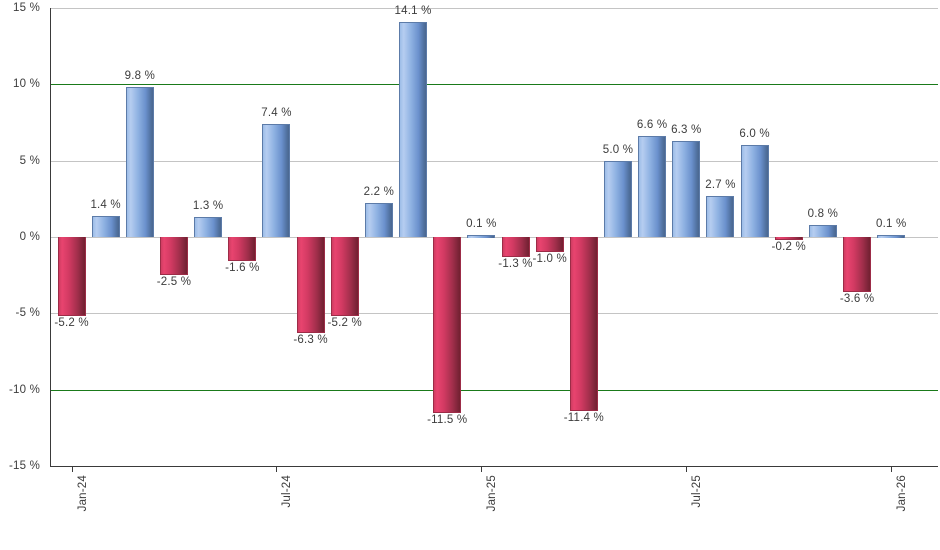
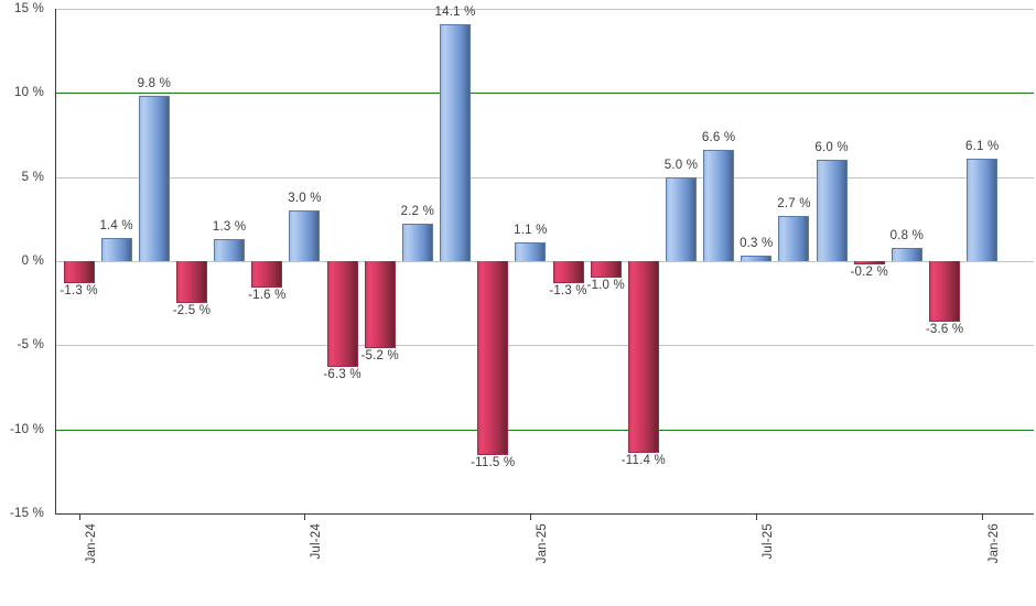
Jan-24: -5.2 -> -1.3
Jul-24: 7.4 -> 3.0
Jan-25: 0.1 -> 1.1
Jul-25: 6.3 -> 0.3
Jan-26: 0.1 -> 6.1
